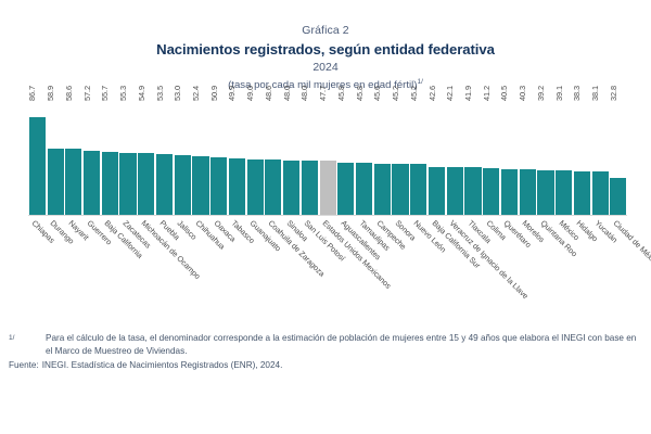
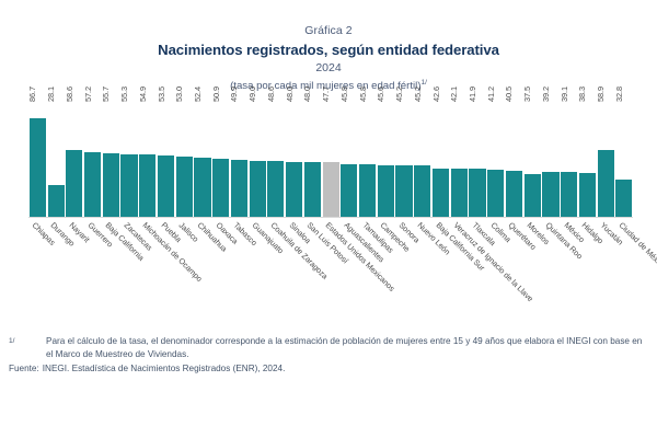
Durango: 58.9 -> 28.1
Morelos: 40.3 -> 37.5
Yucatán: 38.1 -> 58.9
